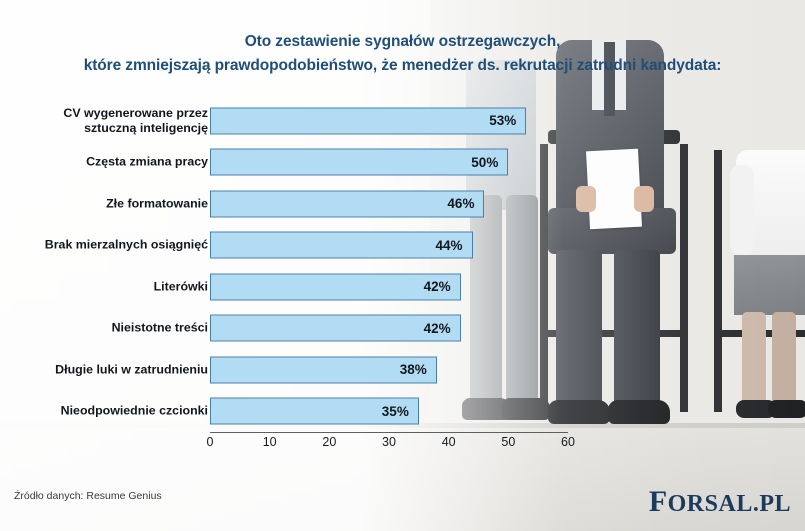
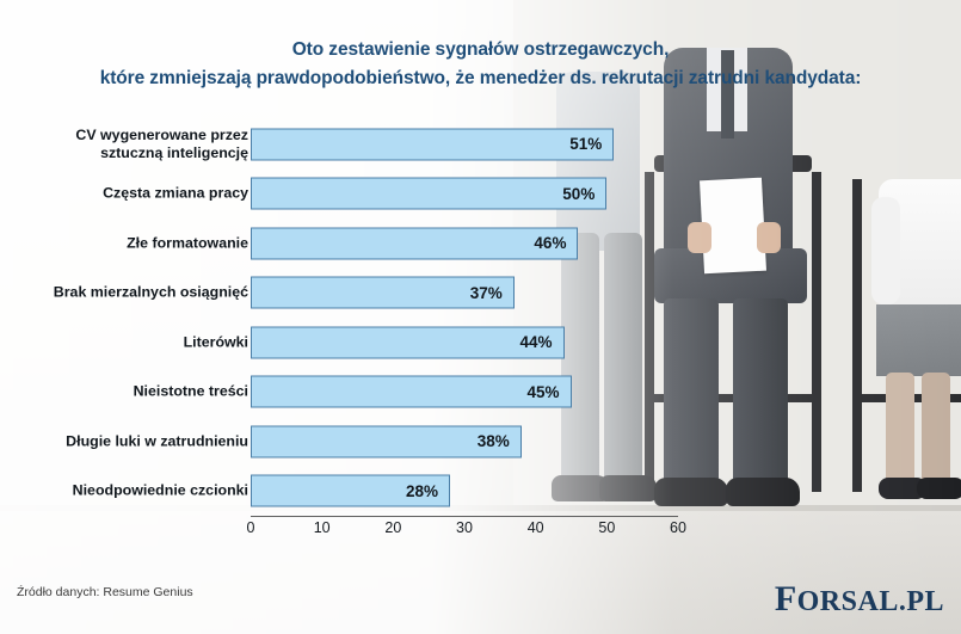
CV wygenerowane przez sztuczną inteligencję: 53% -> 51%
Brak mierzalnych osiągnięć: 44% -> 37%
Literówki: 42% -> 44%
Nieistotne treści: 42% -> 45%
Nieodpowiednie czcionki: 35% -> 28%
